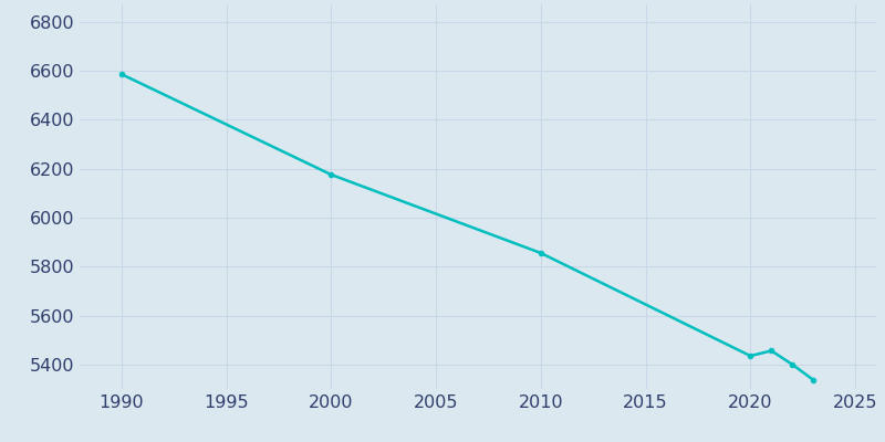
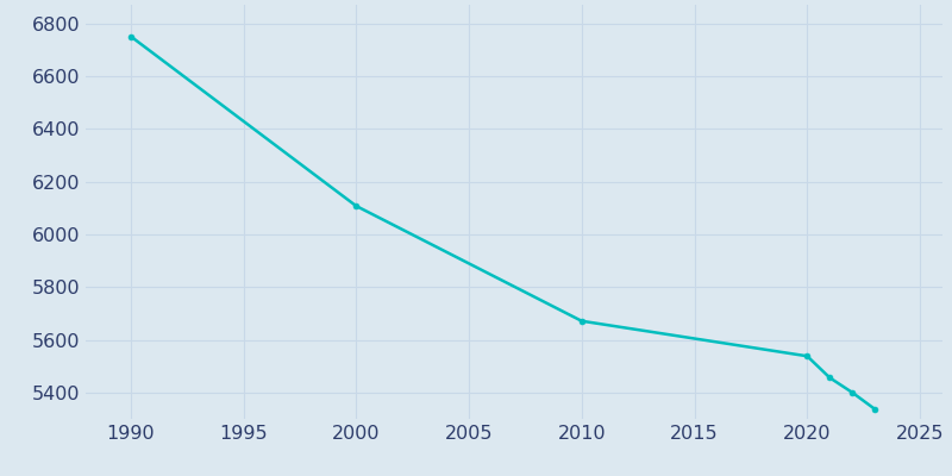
1990: 6585 -> 6750
2000: 6175 -> 6107
2010: 5855 -> 5671
2020: 5435 -> 5538
